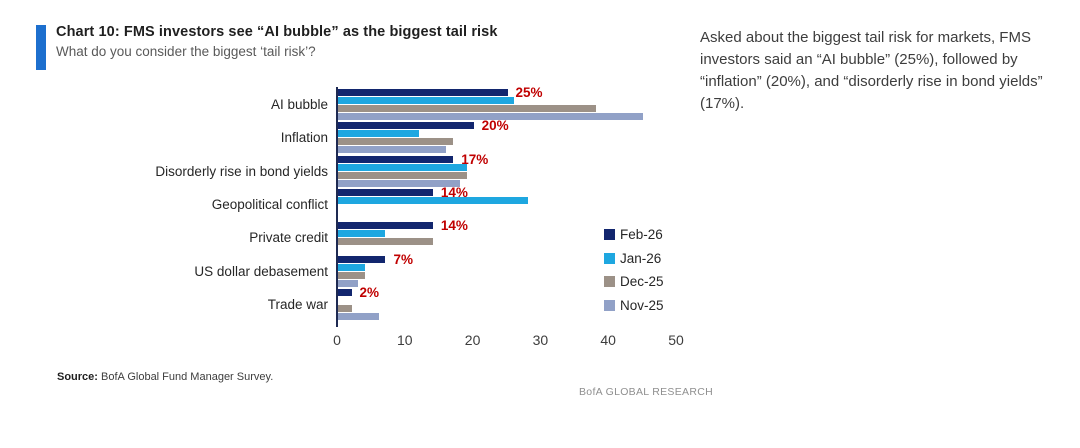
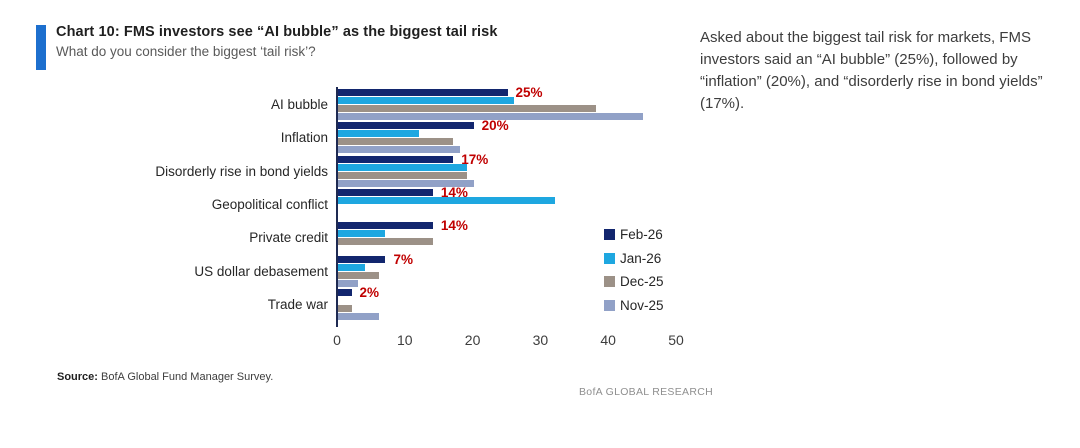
Nov-25/Inflation: 16 -> 18
Nov-25/Disorderly rise in bond yields: 18 -> 20
Jan-26/Geopolitical conflict: 28 -> 32
Dec-25/US dollar debasement: 4 -> 6
